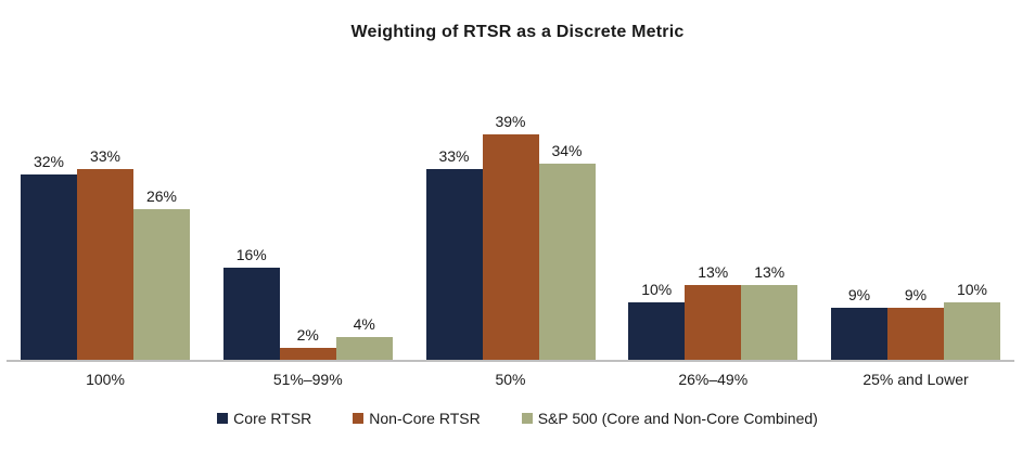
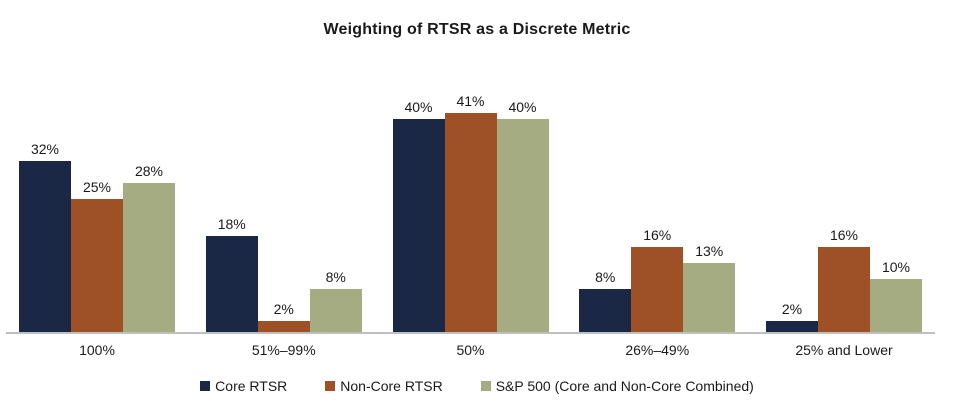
Non-Core RTSR/100%: 33% -> 25%
S&P 500 (Core and Non-Core Combined)/100%: 26% -> 28%
Core RTSR/51%–99%: 16% -> 18%
S&P 500 (Core and Non-Core Combined)/51%–99%: 4% -> 8%
Core RTSR/50%: 33% -> 40%
Non-Core RTSR/50%: 39% -> 41%
S&P 500 (Core and Non-Core Combined)/50%: 34% -> 40%
Core RTSR/26%–49%: 10% -> 8%
Non-Core RTSR/26%–49%: 13% -> 16%
Core RTSR/25% and Lower: 9% -> 2%
Non-Core RTSR/25% and Lower: 9% -> 16%
